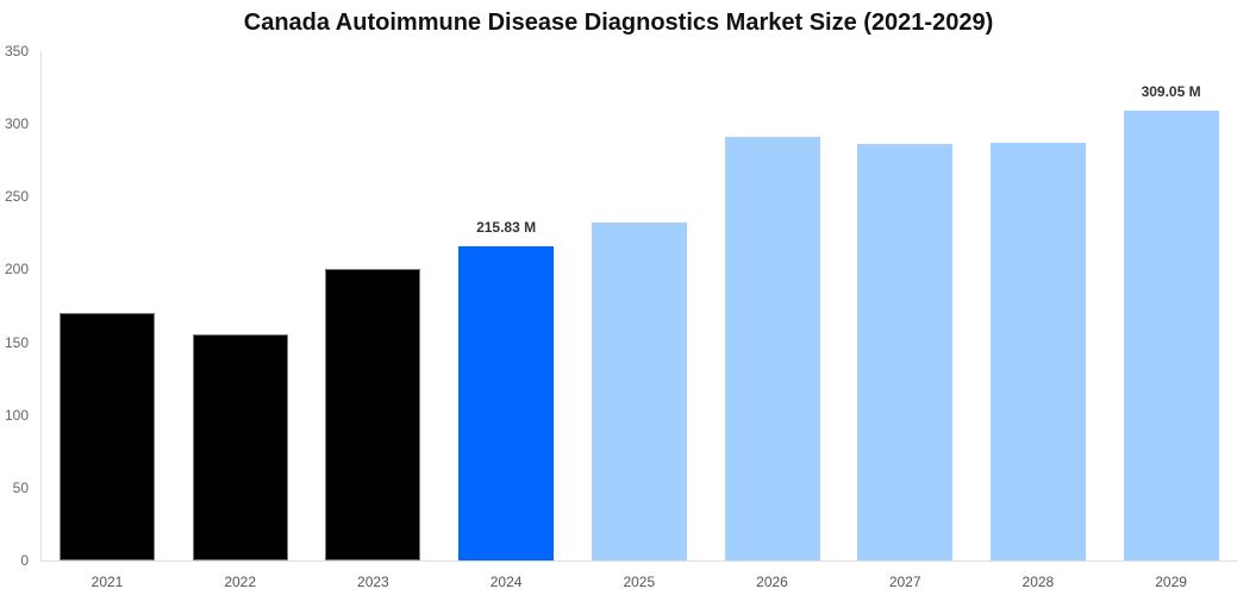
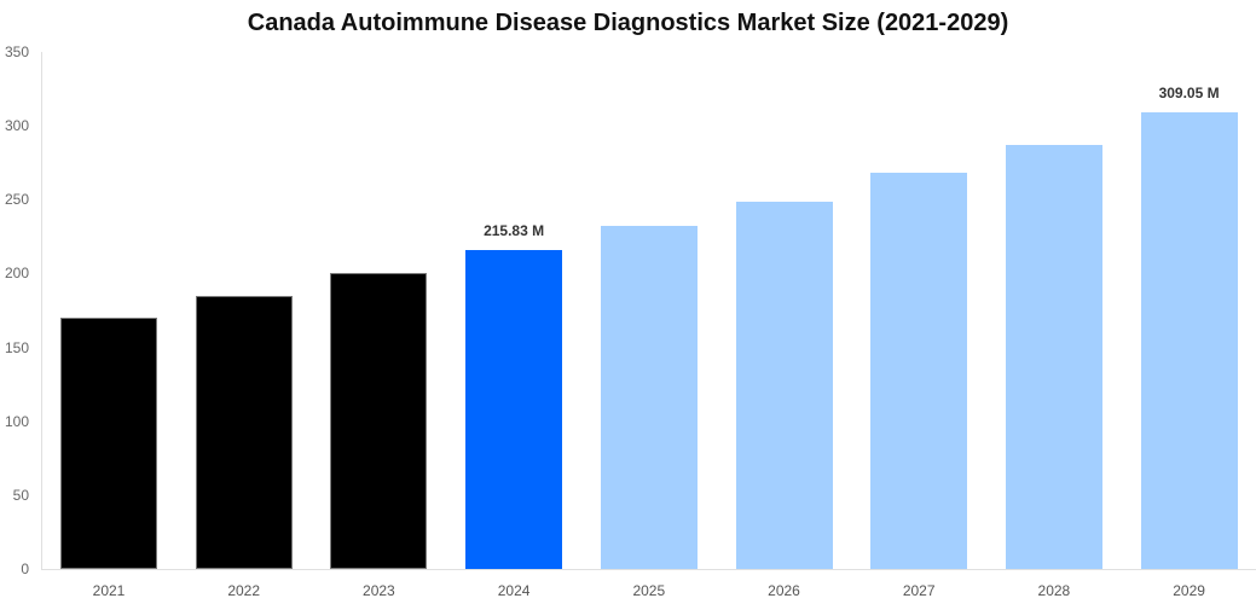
2022: 155 -> 185
2026: 291 -> 249
2027: 286 -> 268
